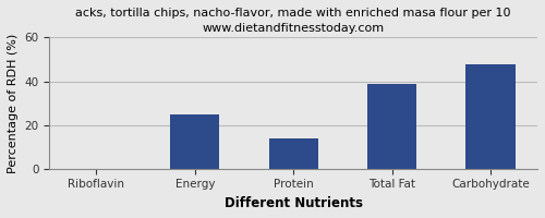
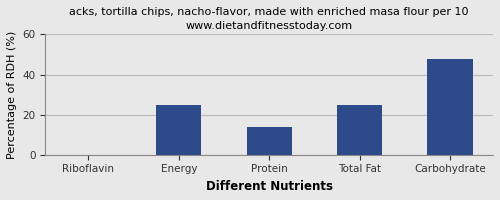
Total Fat: 39 -> 25
